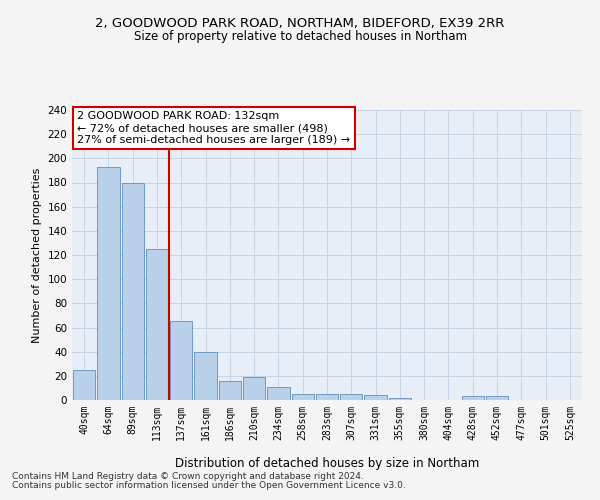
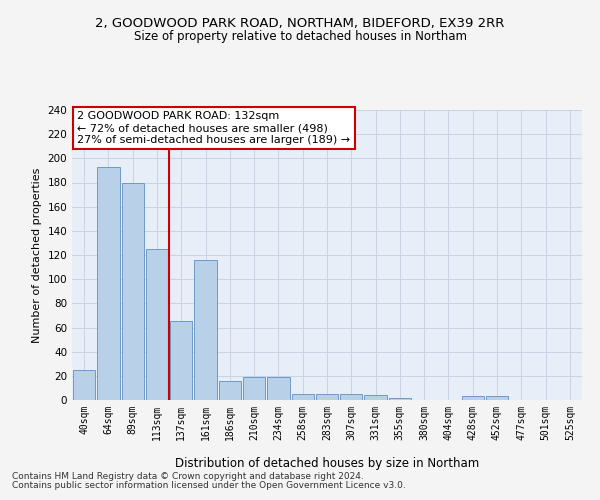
161sqm: 40 -> 116
234sqm: 11 -> 19
